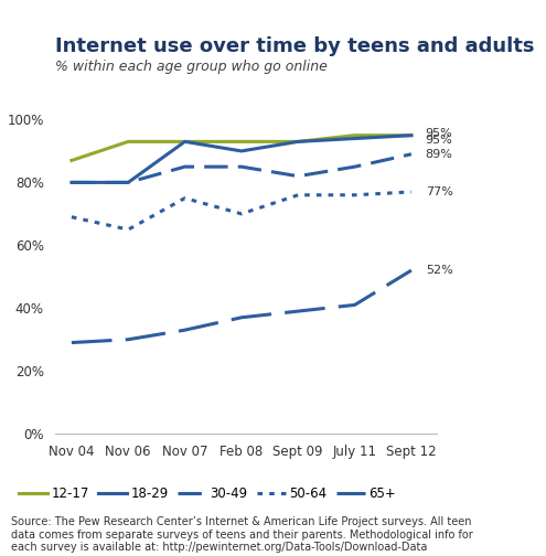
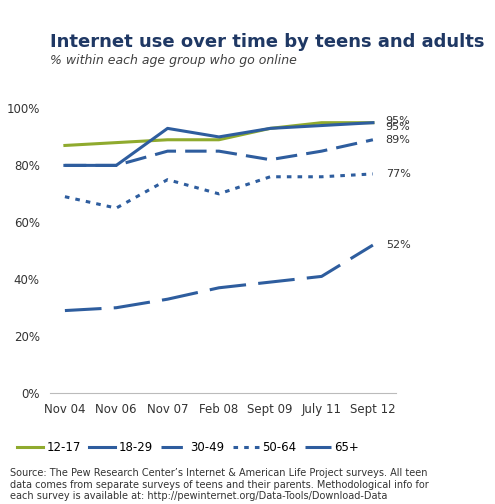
12-17/Nov 06: 93% -> 88%
12-17/Nov 07: 93% -> 89%
12-17/Feb 08: 93% -> 89%
